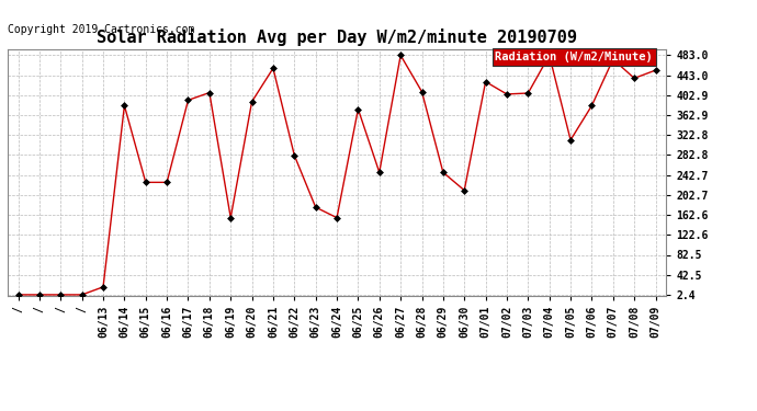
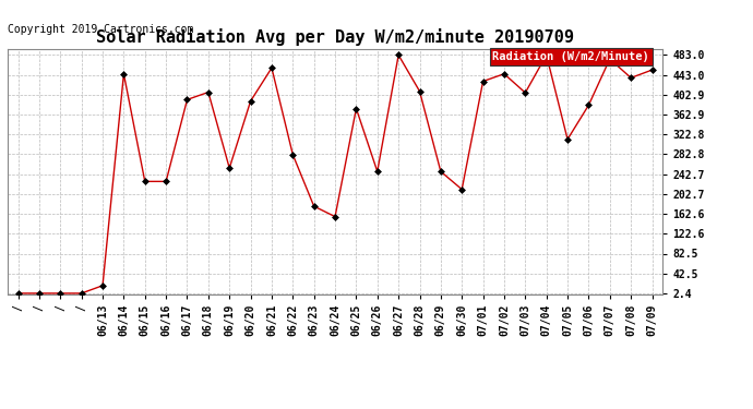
06/14: 382 -> 445
06/19: 157 -> 255
07/02: 405 -> 445
